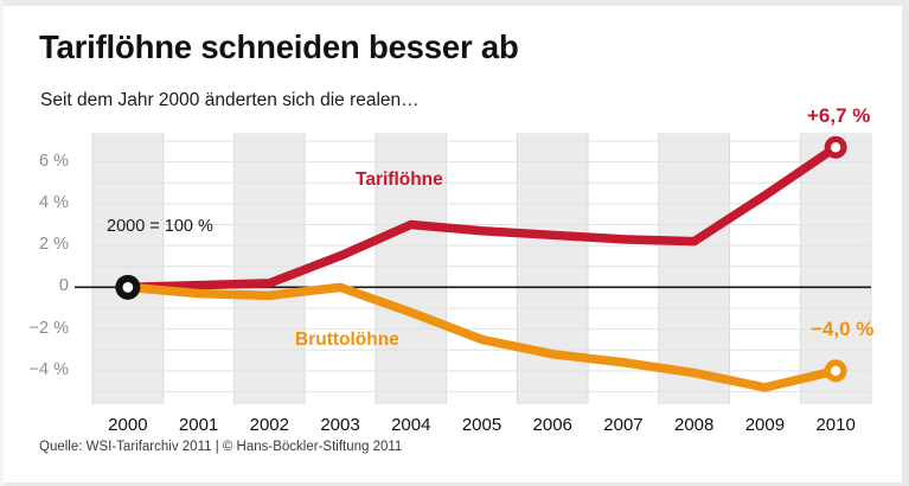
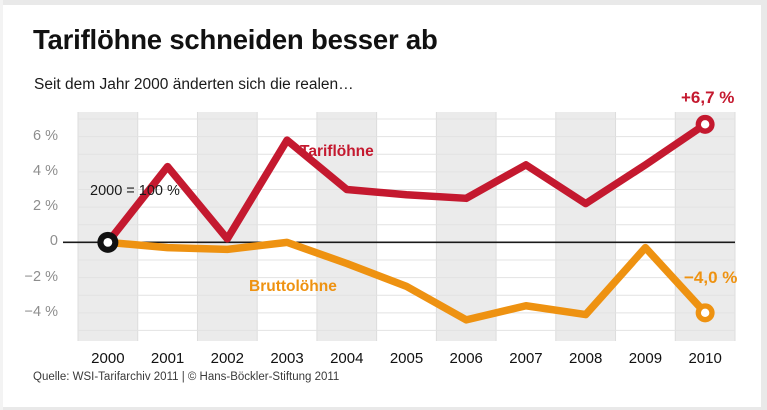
Tariflöhne/2001: 0.1% -> 4.3%
Tariflöhne/2003: 1.5% -> 5.8%
Bruttolöhne/2006: -3.2% -> -4.4%
Tariflöhne/2007: 2.3% -> 4.4%
Bruttolöhne/2009: -4.8% -> -0.3%
